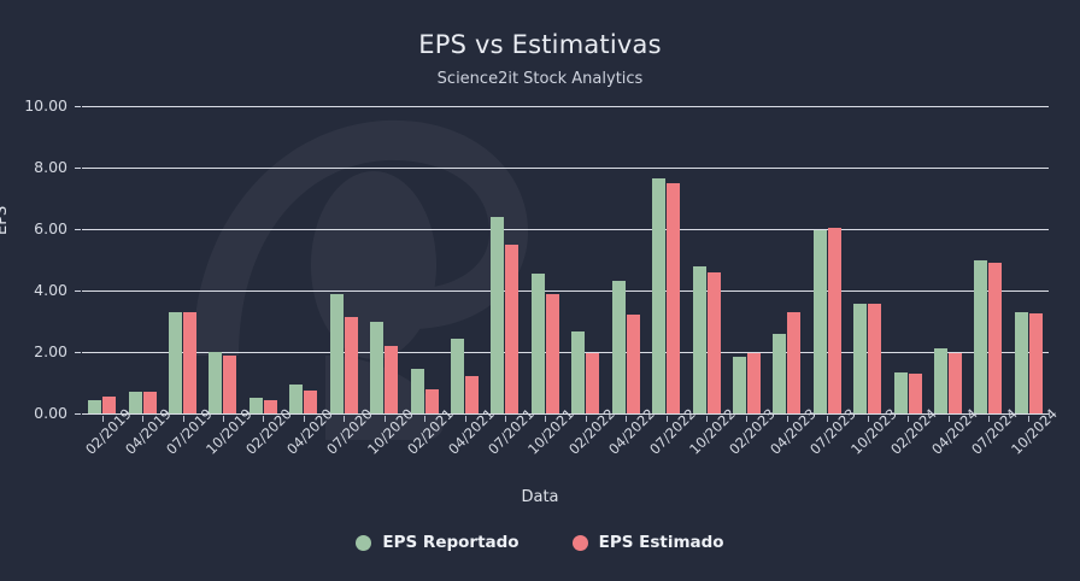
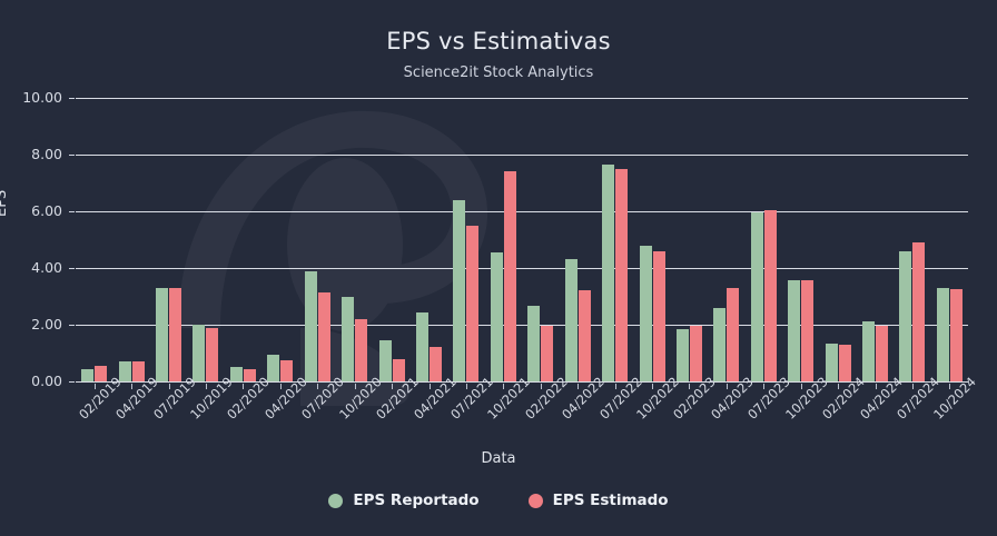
EPS Estimado/10/2021: 3.9 -> 7.4
EPS Reportado/07/2024: 5.0 -> 4.6
